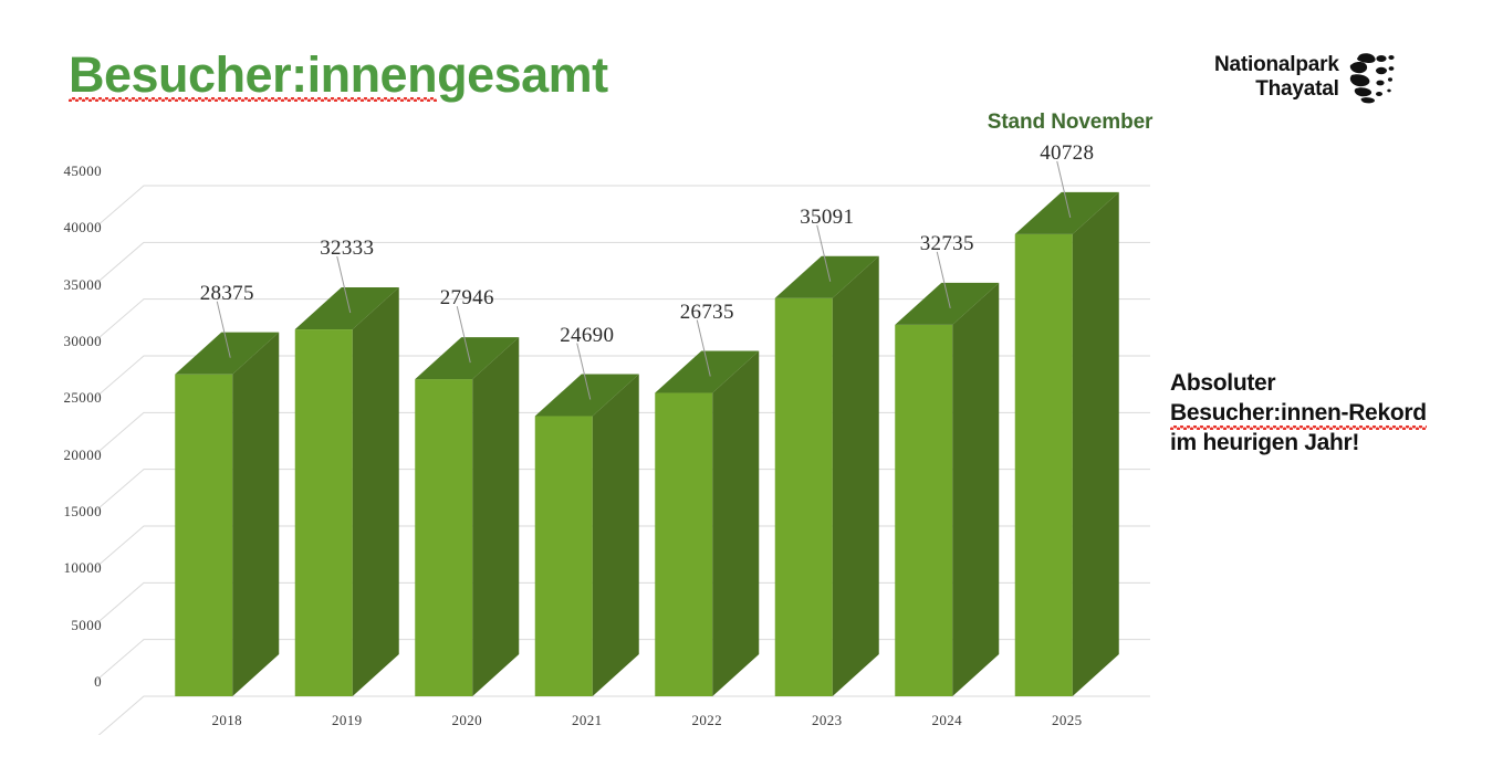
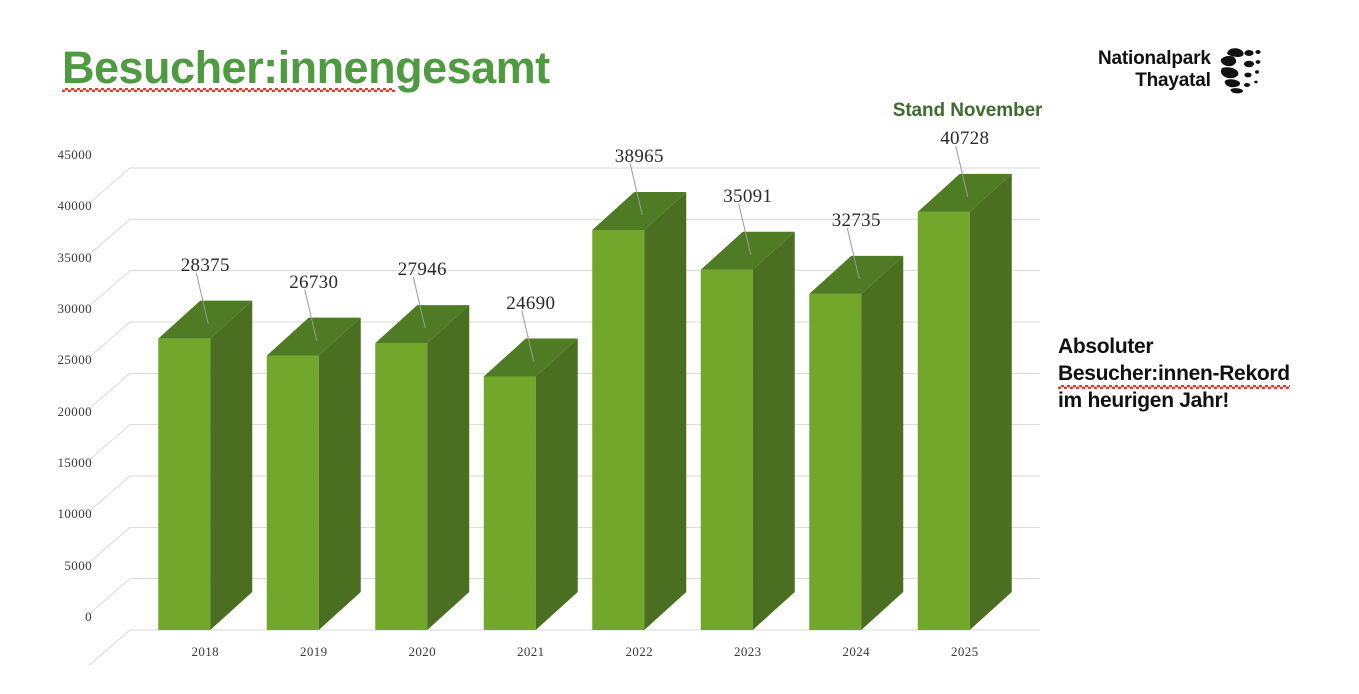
2019: 32333 -> 26730
2022: 26735 -> 38965
